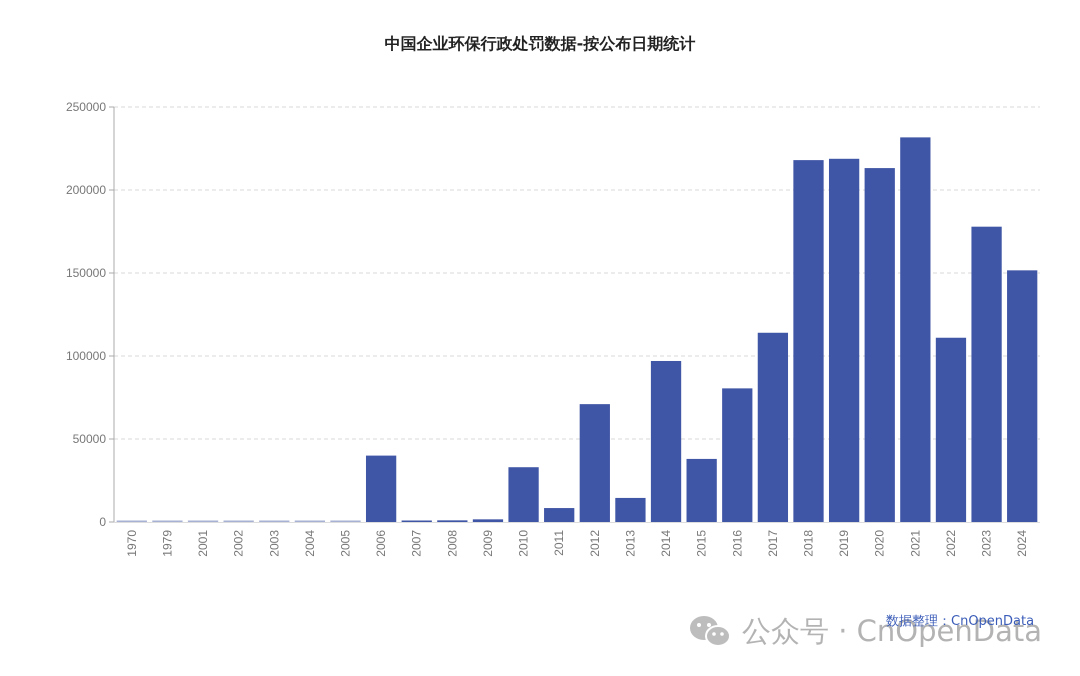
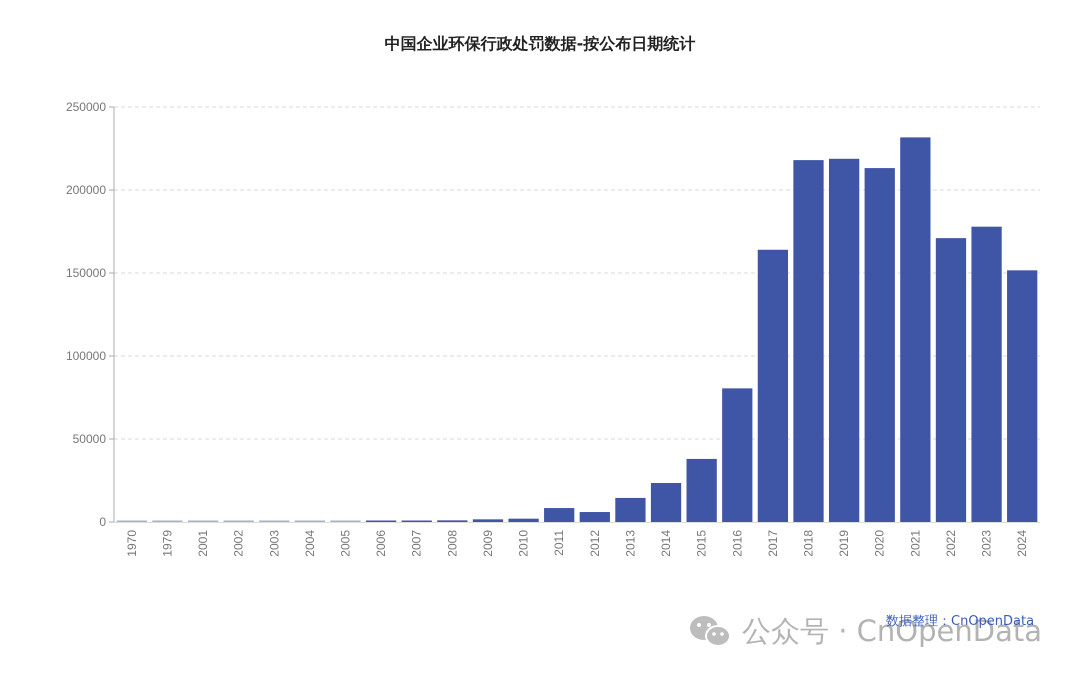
2006: 40000 -> 1000
2010: 33000 -> 2000
2012: 71000 -> 6000
2014: 97000 -> 24000
2017: 114000 -> 164000
2022: 111000 -> 171000
